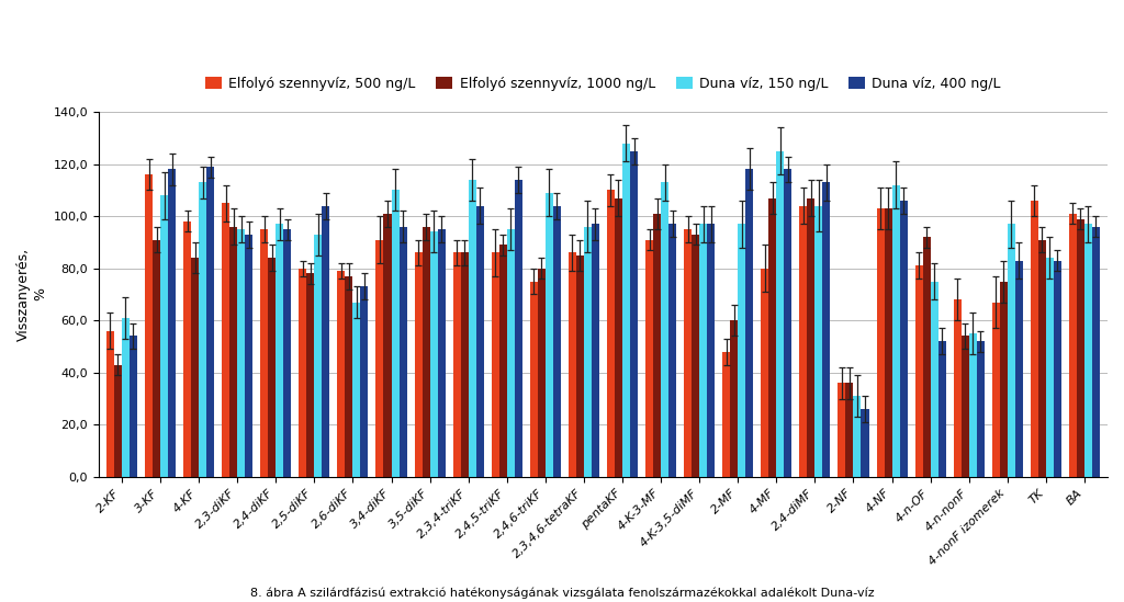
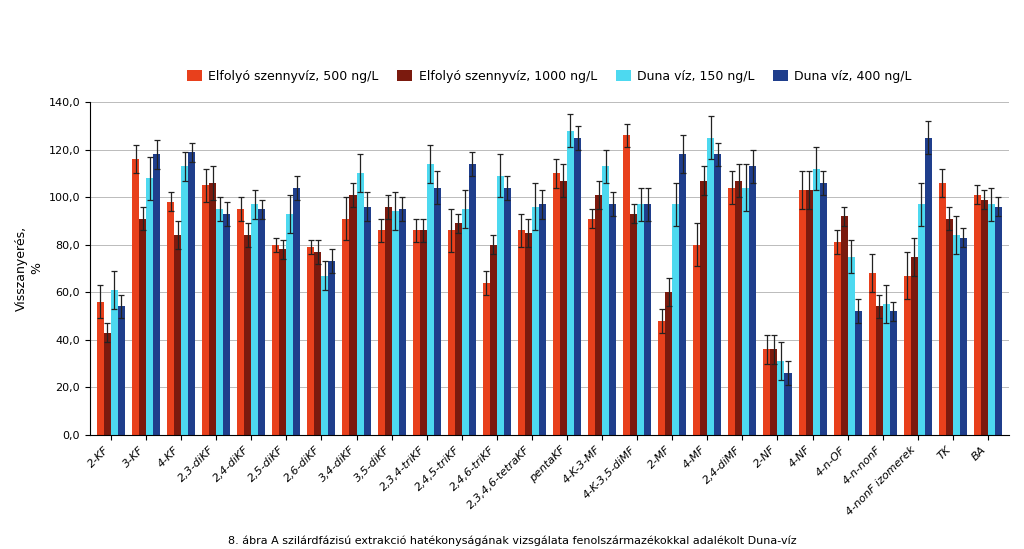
Elfolyó szennyvíz, 1000 ng/L/2,3-diKF: 96 -> 106
Elfolyó szennyvíz, 500 ng/L/2,4,6-triKF: 75 -> 64
Elfolyó szennyvíz, 500 ng/L/4-K-3,5-diMF: 95 -> 126
Duna víz, 400 ng/L/4-nonF izomerek: 83 -> 125
